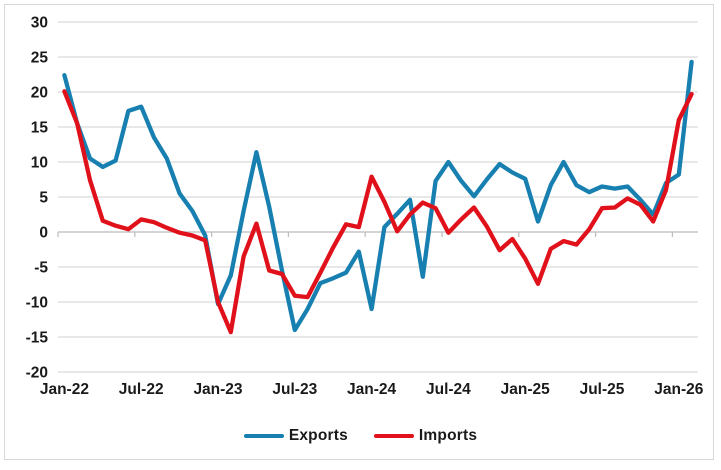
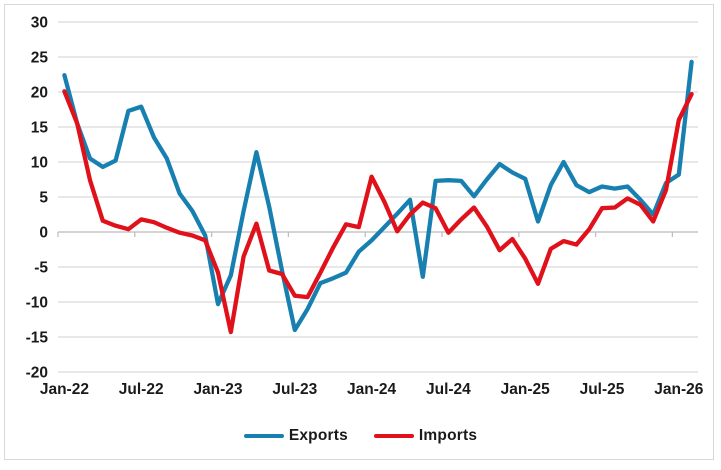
Imports/Jan-23: -10 -> -6
Exports/Jan-24: -11 -> -1
Exports/Jul-24: 10 -> 7
